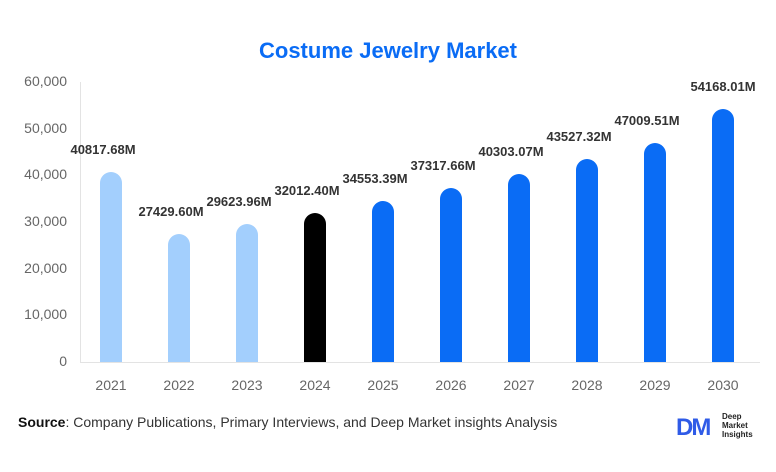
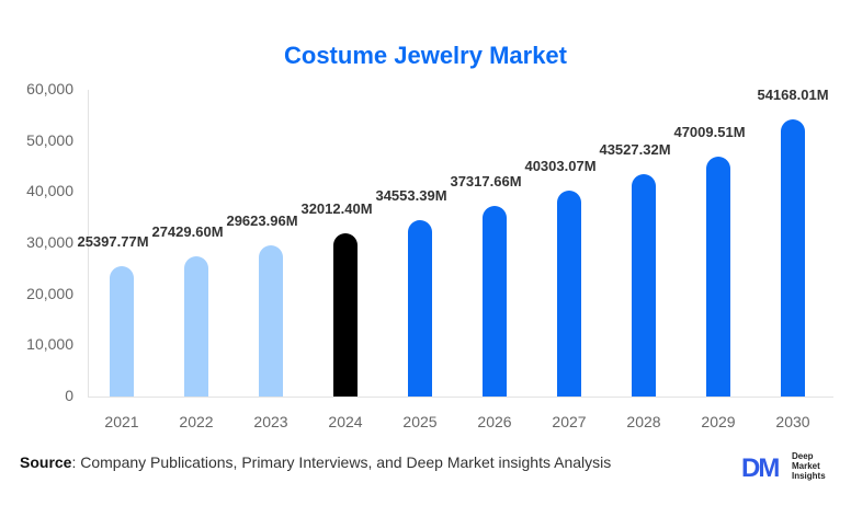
2021: 40817.68M -> 25397.77M
